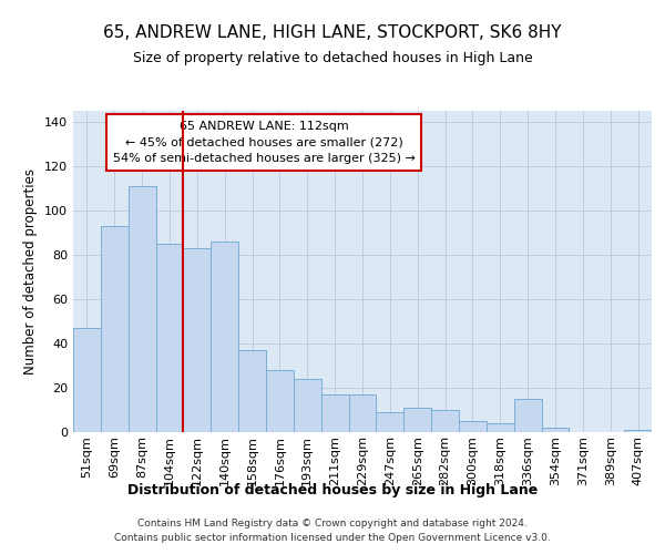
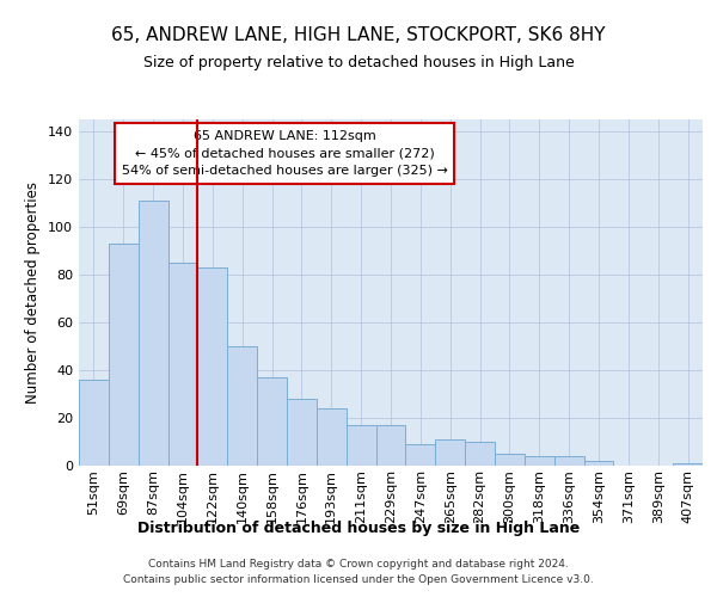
51sqm: 47 -> 36
140sqm: 86 -> 50
336sqm: 15 -> 4
